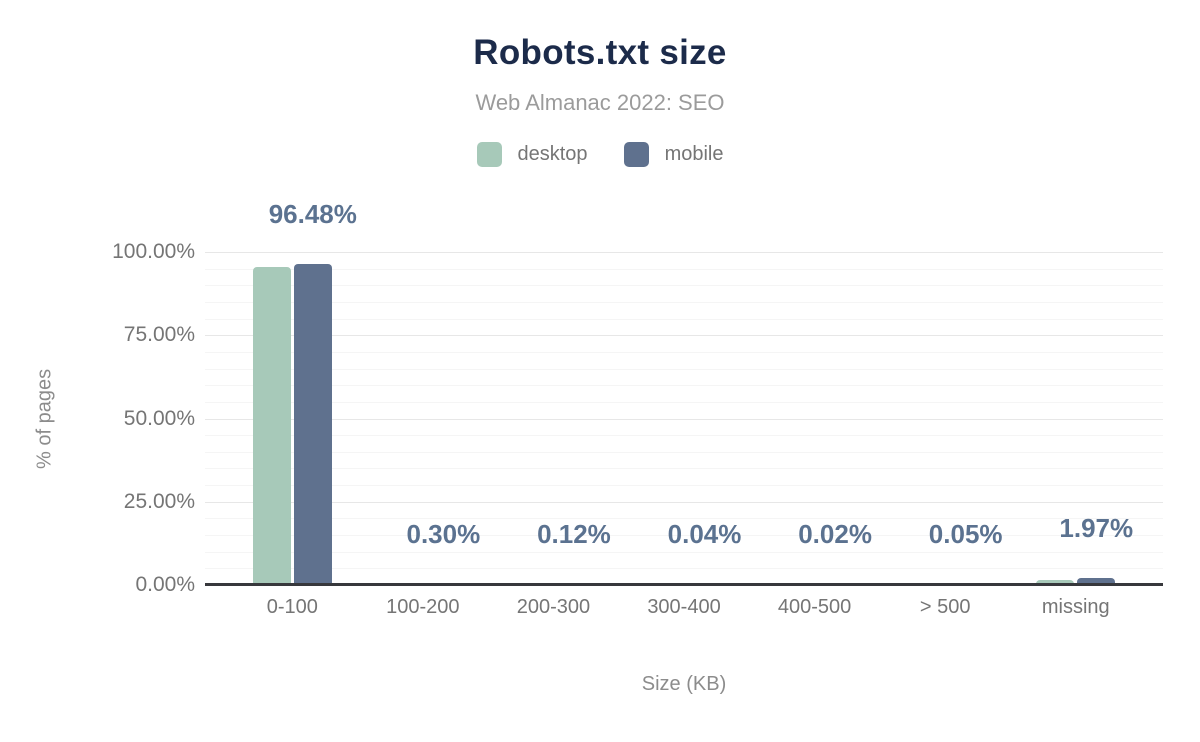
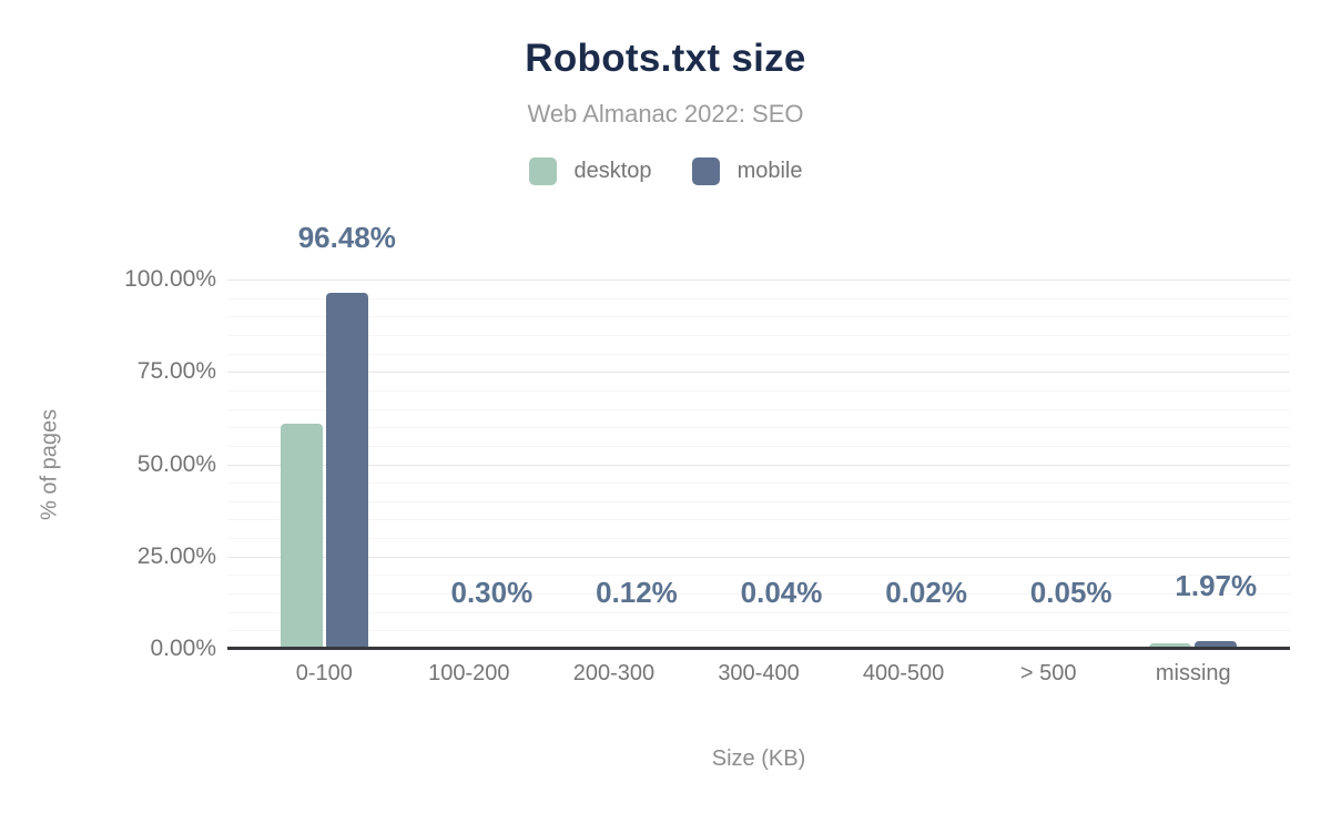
desktop/0-100: 96% -> 61%
